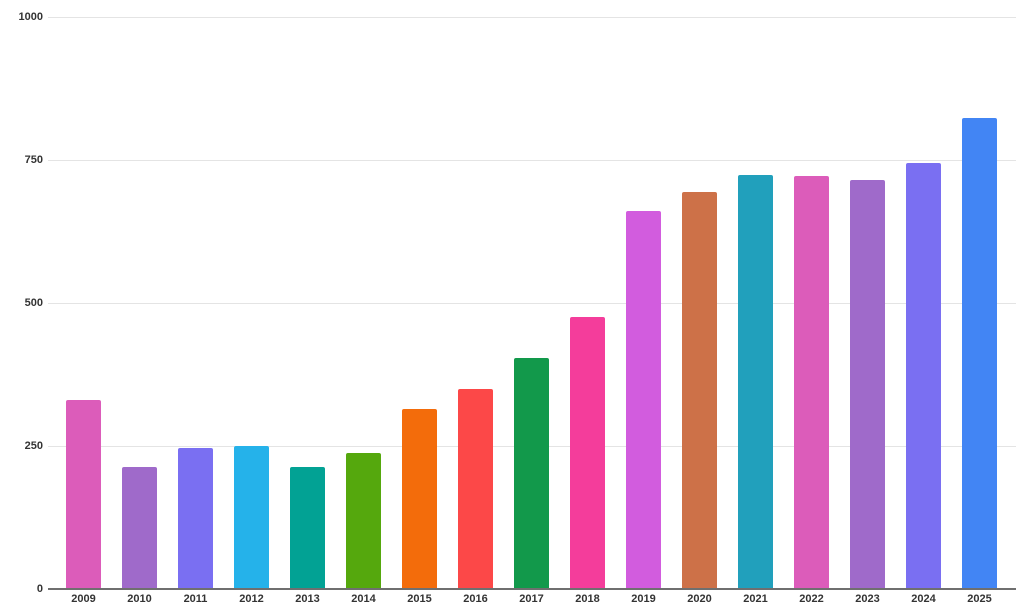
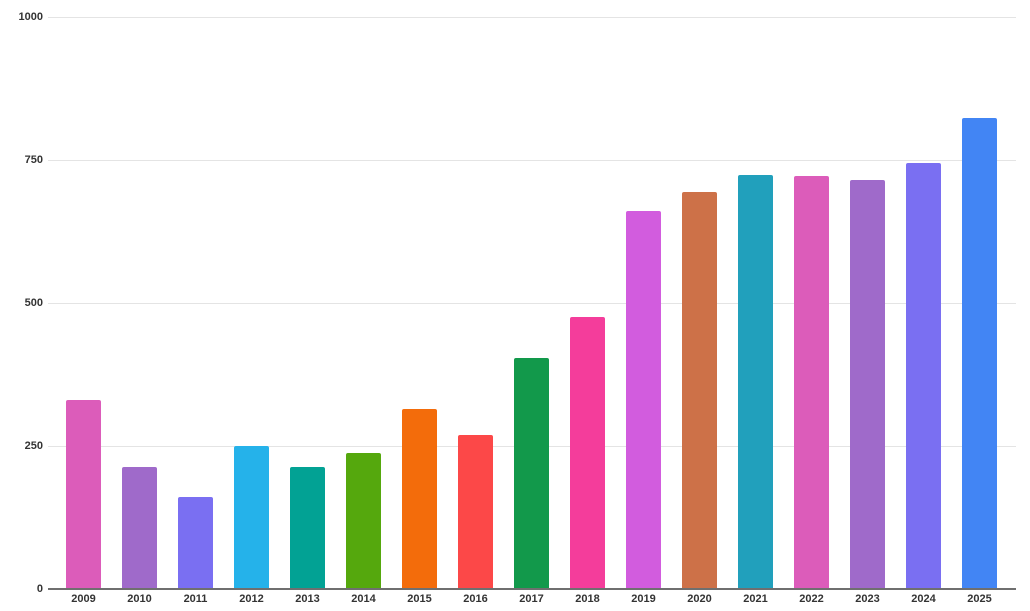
2011: 250 -> 160
2016: 350 -> 270
